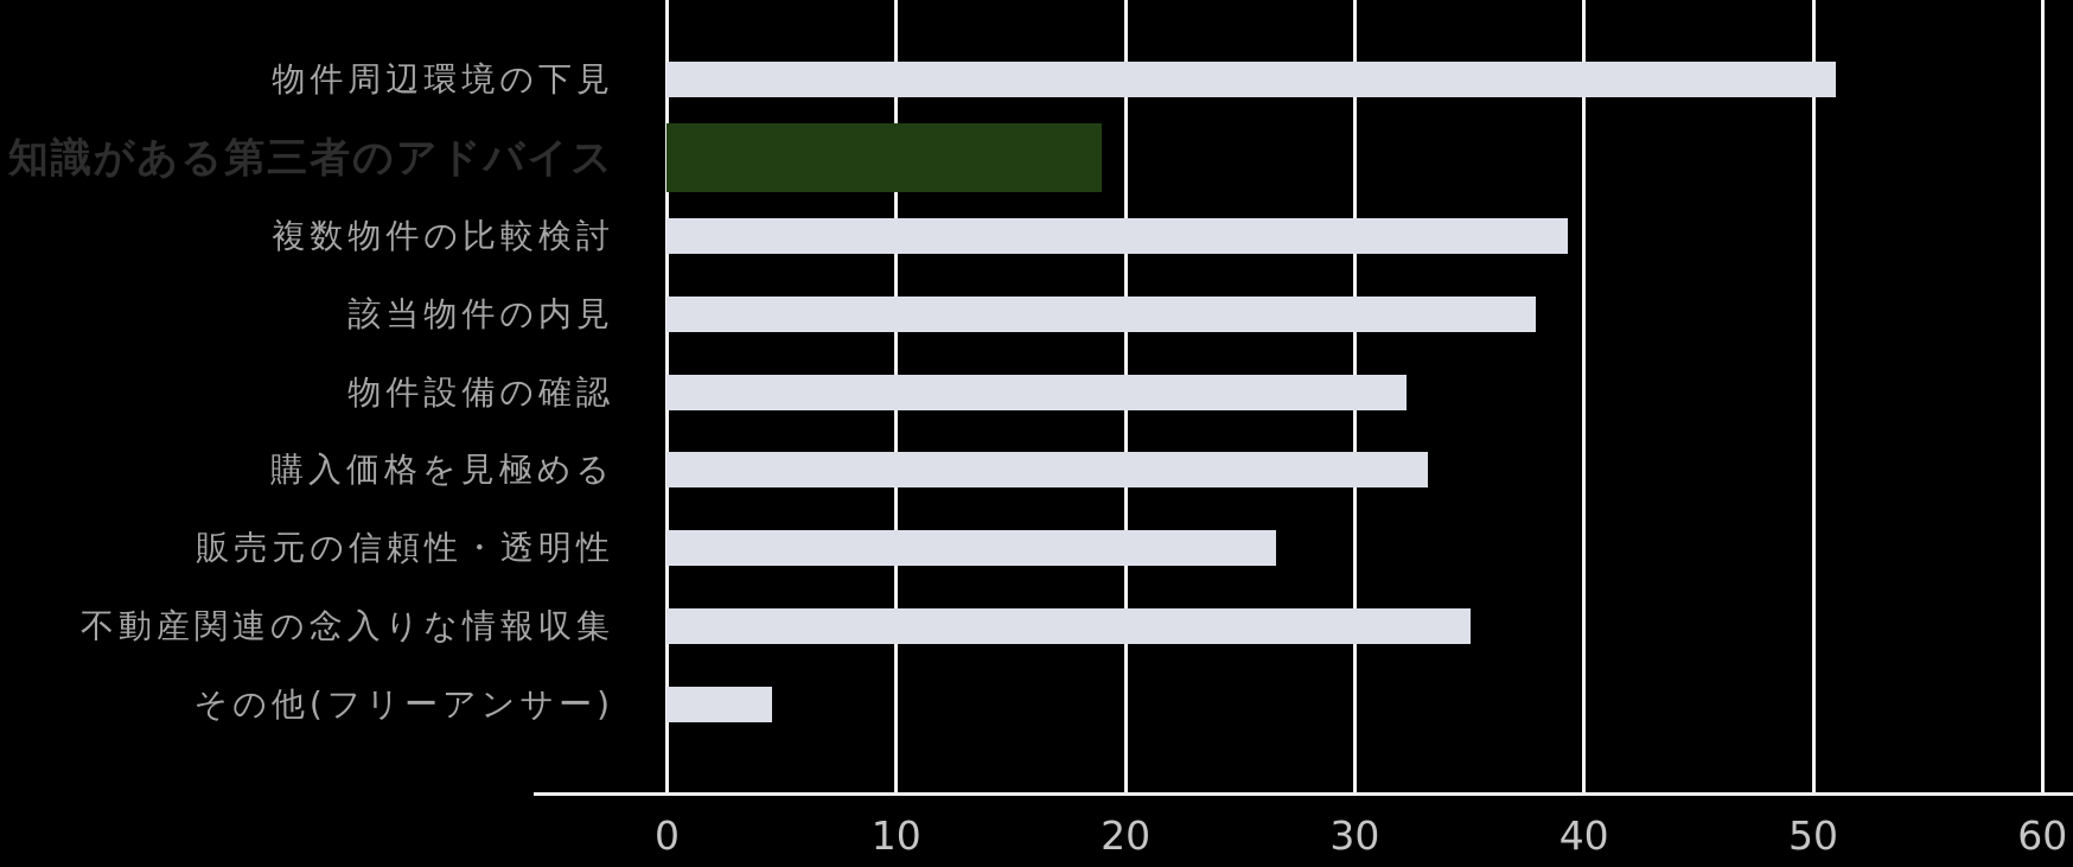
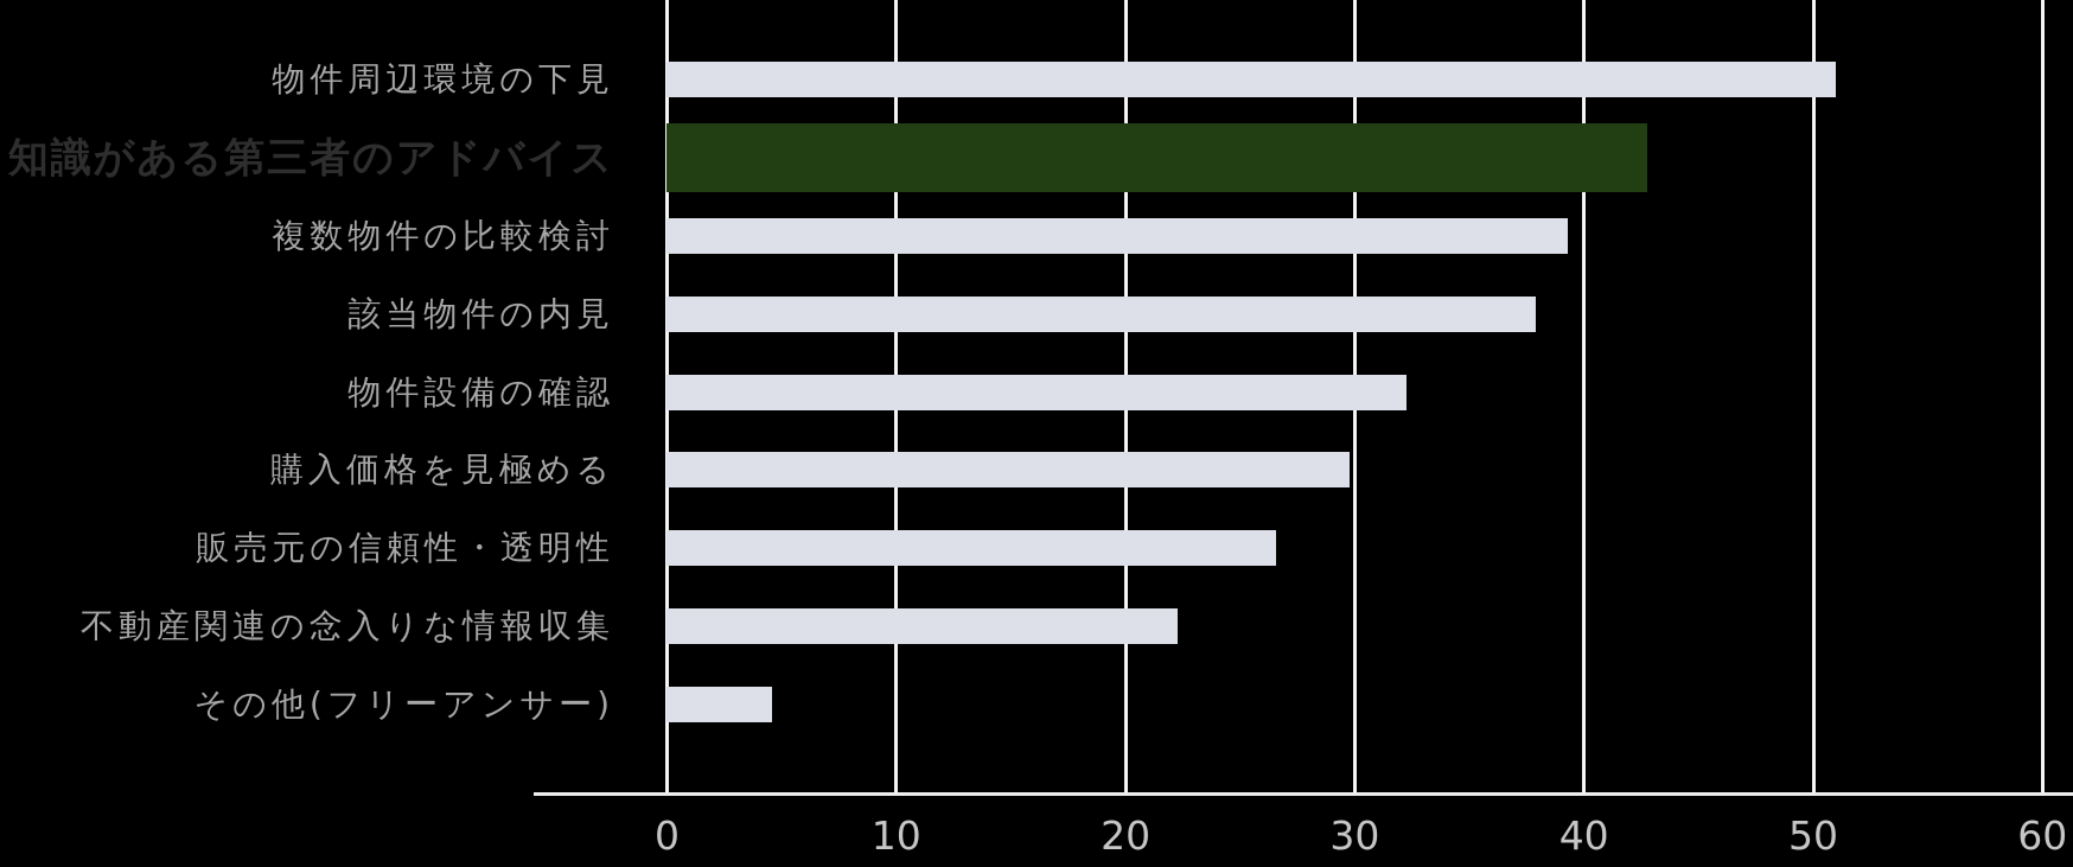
知識がある第三者のアドバイス: 19.0 -> 42.8
購入価格を見極める: 33.2 -> 29.8
不動産関連の念入りな情報収集: 35.1 -> 22.3
